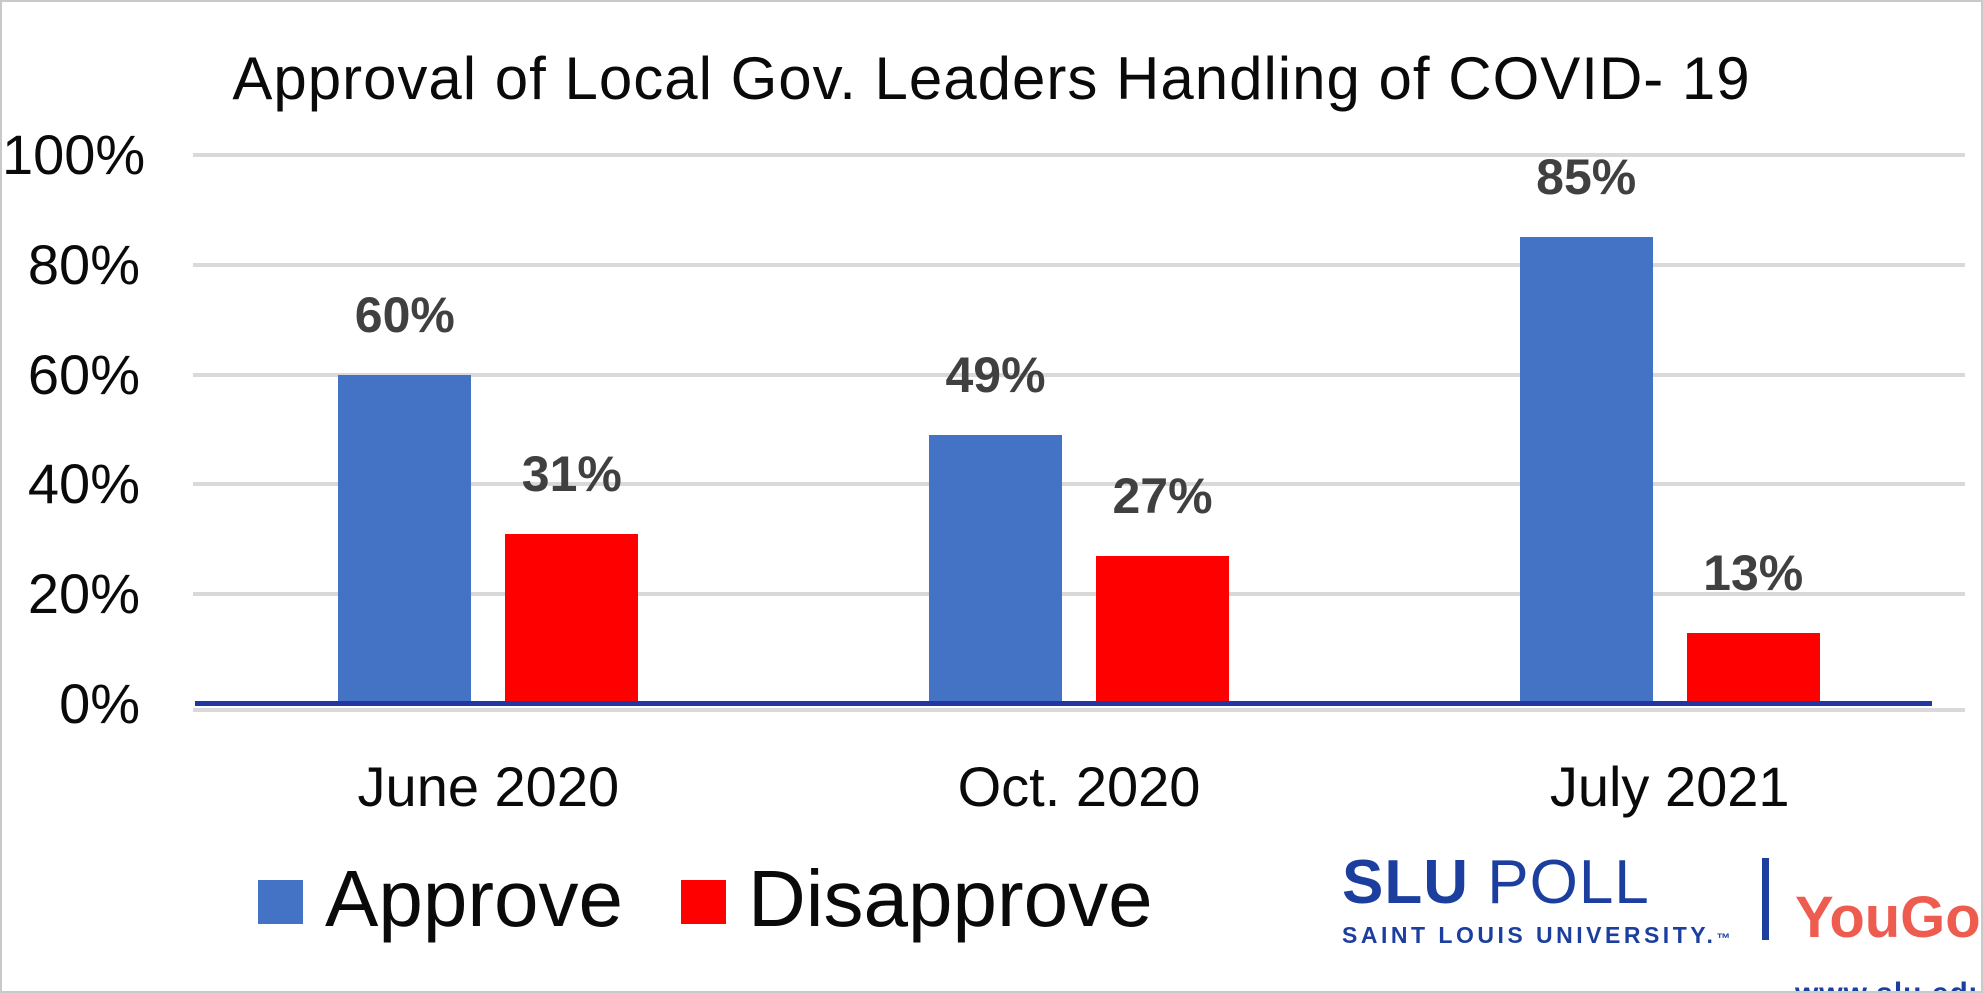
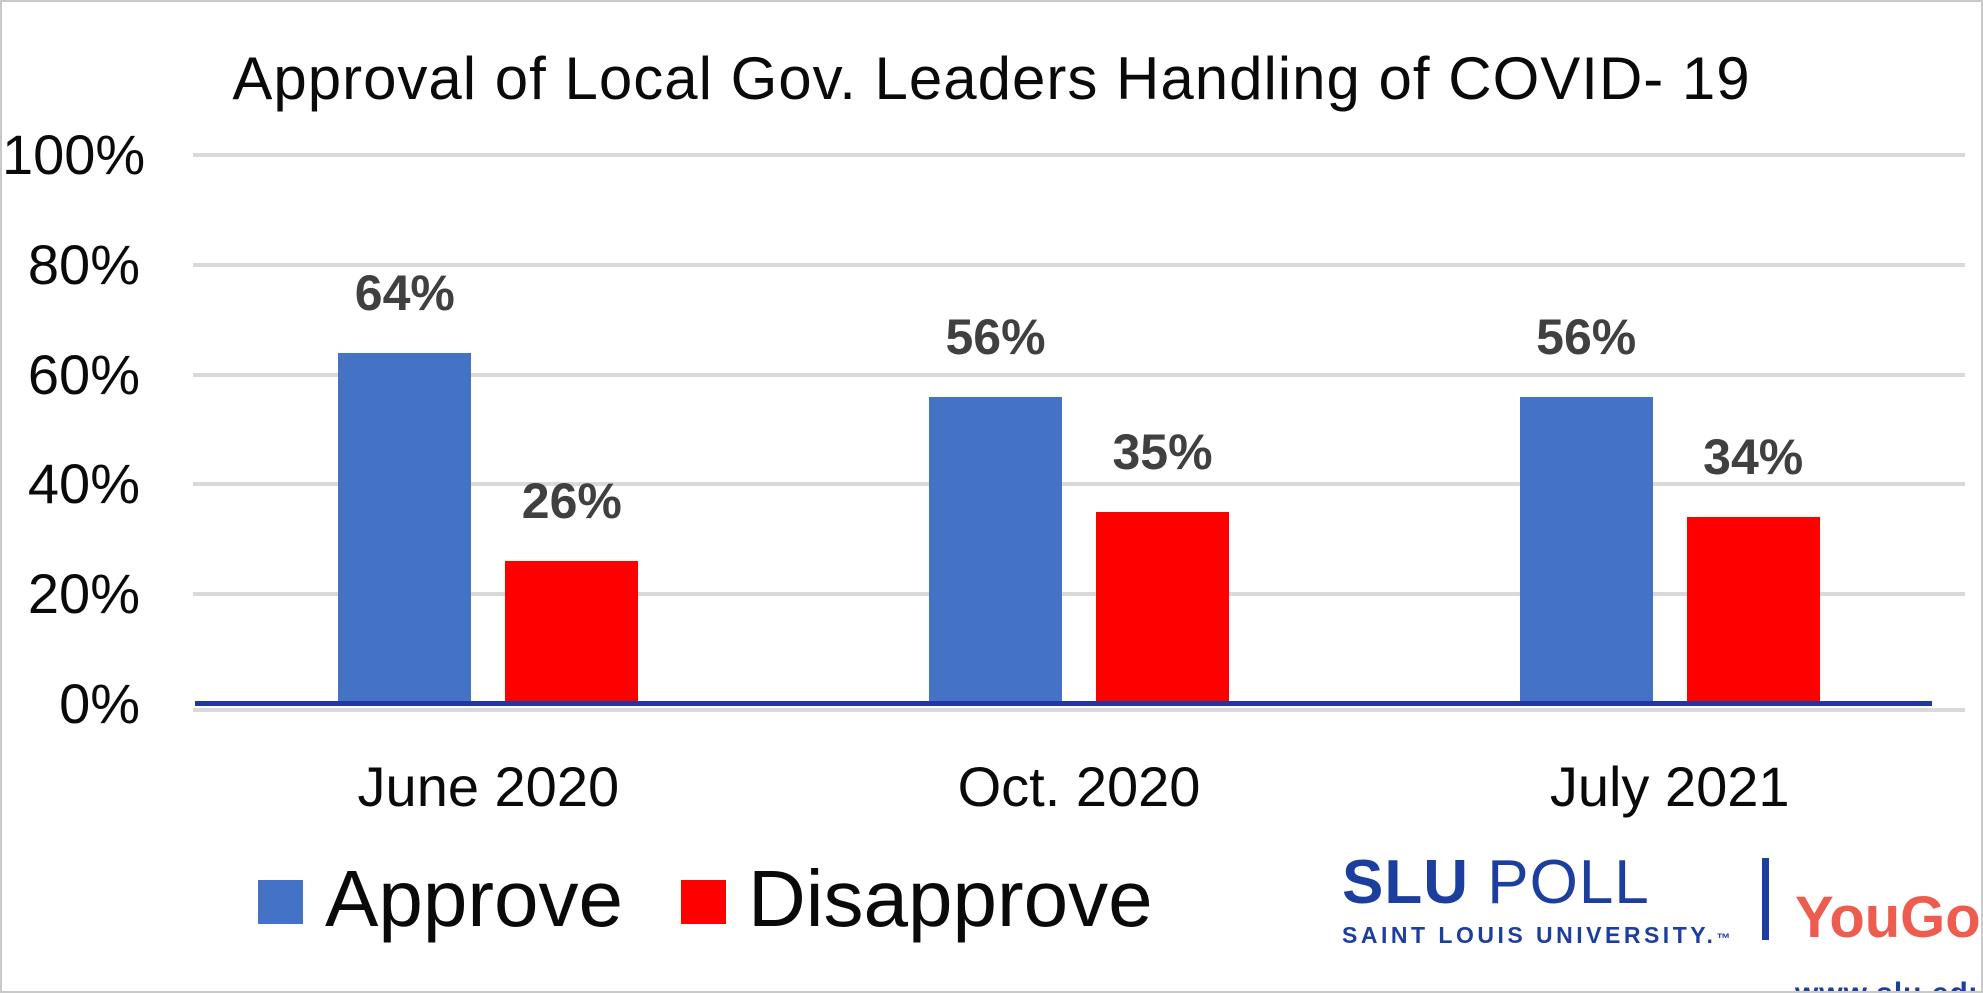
Approve/June 2020: 60% -> 64%
Disapprove/June 2020: 31% -> 26%
Approve/Oct. 2020: 49% -> 56%
Disapprove/Oct. 2020: 27% -> 35%
Approve/July 2021: 85% -> 56%
Disapprove/July 2021: 13% -> 34%
